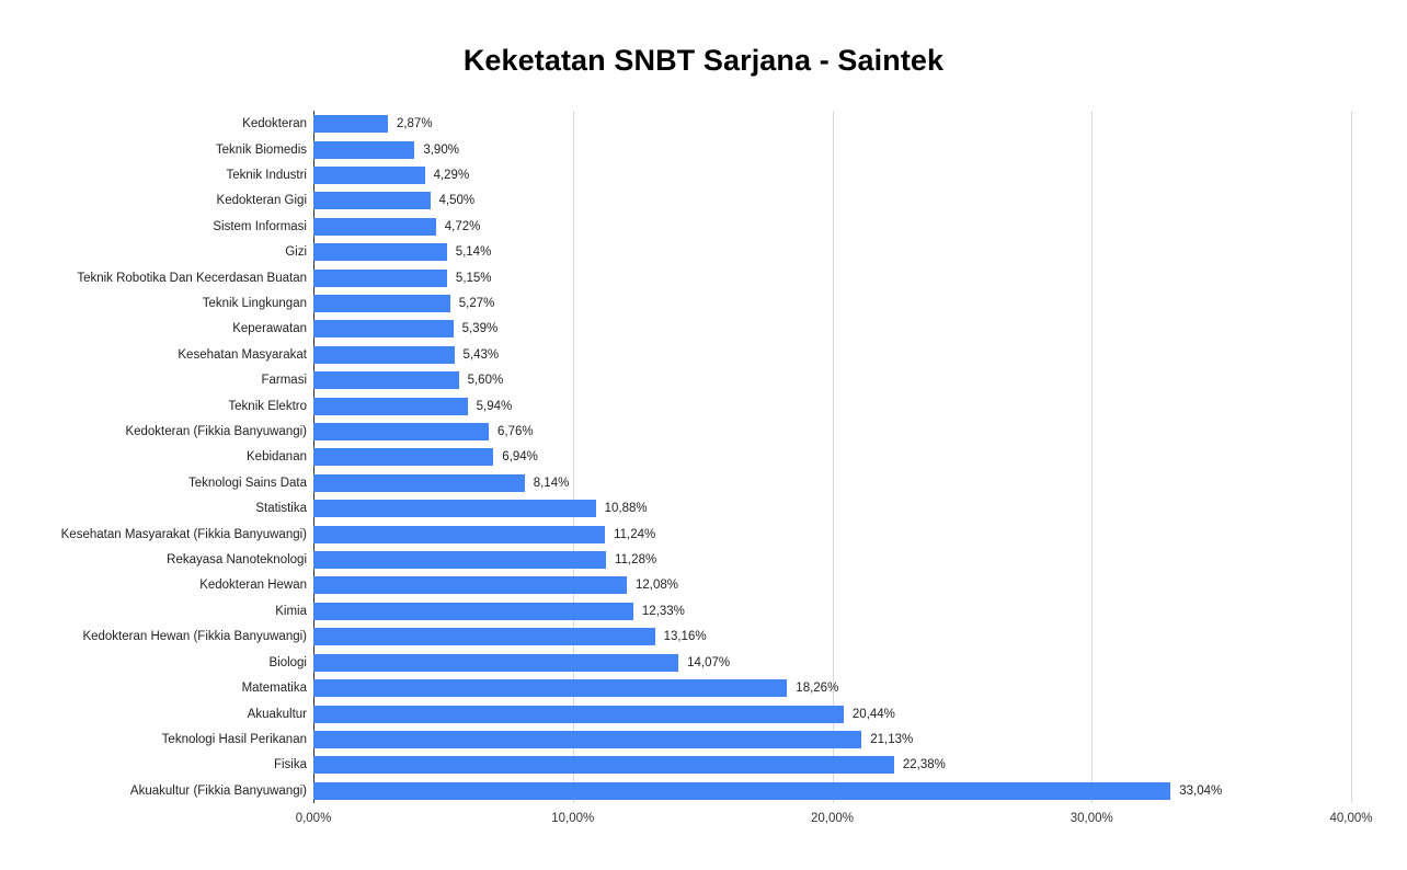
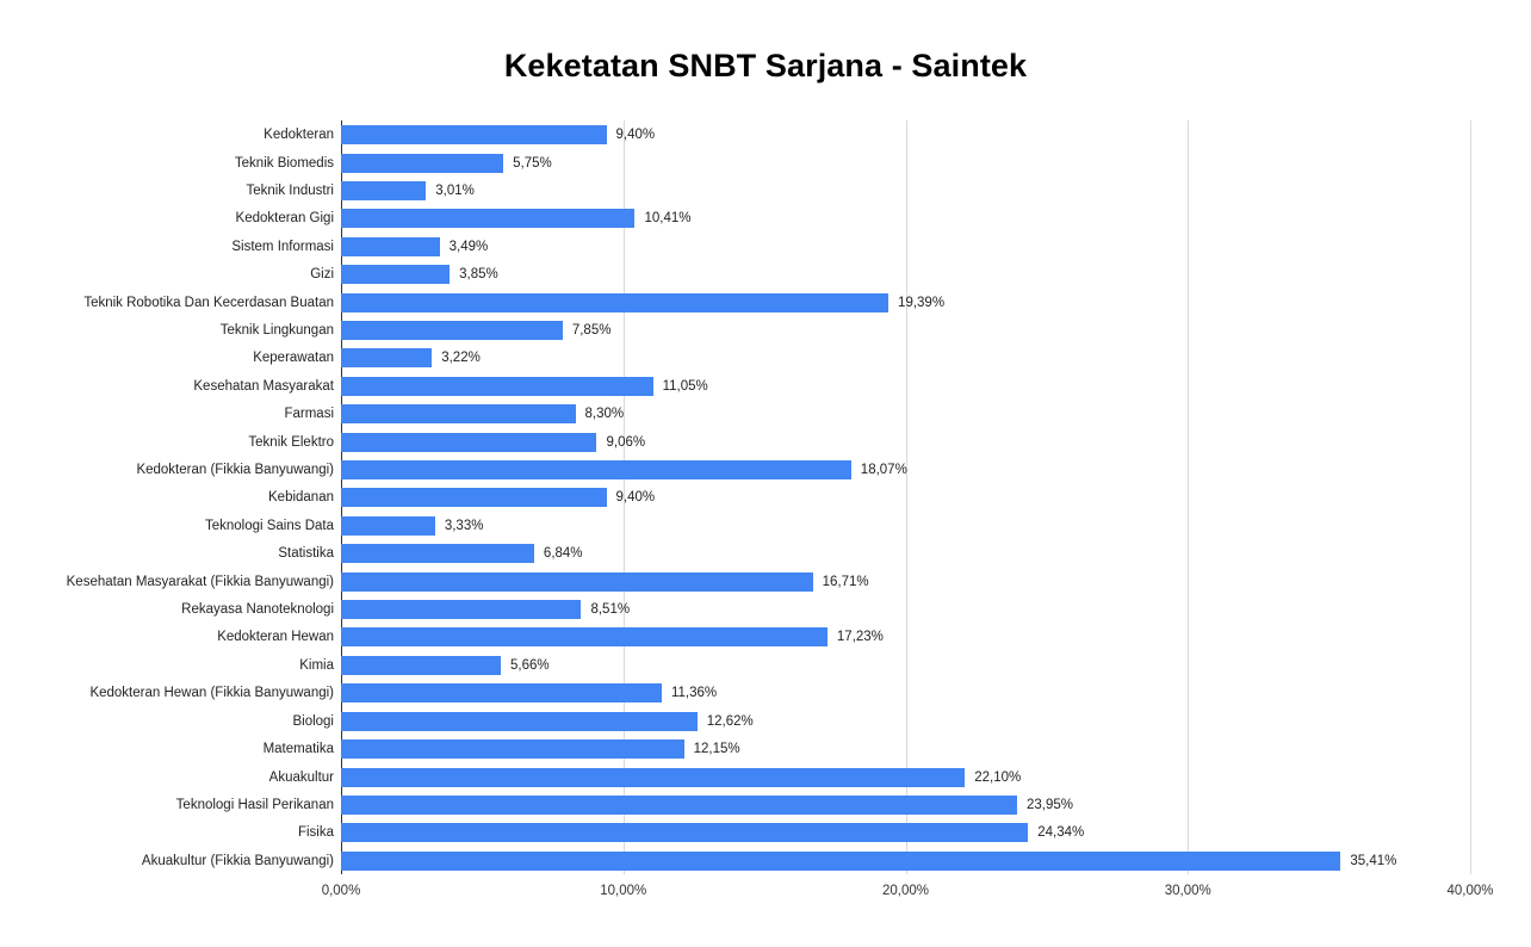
Kedokteran: 2,87% -> 9,40%
Teknik Biomedis: 3,90% -> 5,75%
Teknik Industri: 4,29% -> 3,01%
Kedokteran Gigi: 4,50% -> 10,41%
Sistem Informasi: 4,72% -> 3,49%
Gizi: 5,14% -> 3,85%
Teknik Robotika Dan Kecerdasan Buatan: 5,15% -> 19,39%
Teknik Lingkungan: 5,27% -> 7,85%
Keperawatan: 5,39% -> 3,22%
Kesehatan Masyarakat: 5,43% -> 11,05%
Farmasi: 5,60% -> 8,30%
Teknik Elektro: 5,94% -> 9,06%
Kedokteran (Fikkia Banyuwangi): 6,76% -> 18,07%
Kebidanan: 6,94% -> 9,40%
Teknologi Sains Data: 8,14% -> 3,33%
Statistika: 10,88% -> 6,84%
Kesehatan Masyarakat (Fikkia Banyuwangi): 11,24% -> 16,71%
Rekayasa Nanoteknologi: 11,28% -> 8,51%
Kedokteran Hewan: 12,08% -> 17,23%
Kimia: 12,33% -> 5,66%
Kedokteran Hewan (Fikkia Banyuwangi): 13,16% -> 11,36%
Biologi: 14,07% -> 12,62%
Matematika: 18,26% -> 12,15%
Akuakultur: 20,44% -> 22,10%
Teknologi Hasil Perikanan: 21,13% -> 23,95%
Fisika: 22,38% -> 24,34%
Akuakultur (Fikkia Banyuwangi): 33,04% -> 35,41%
